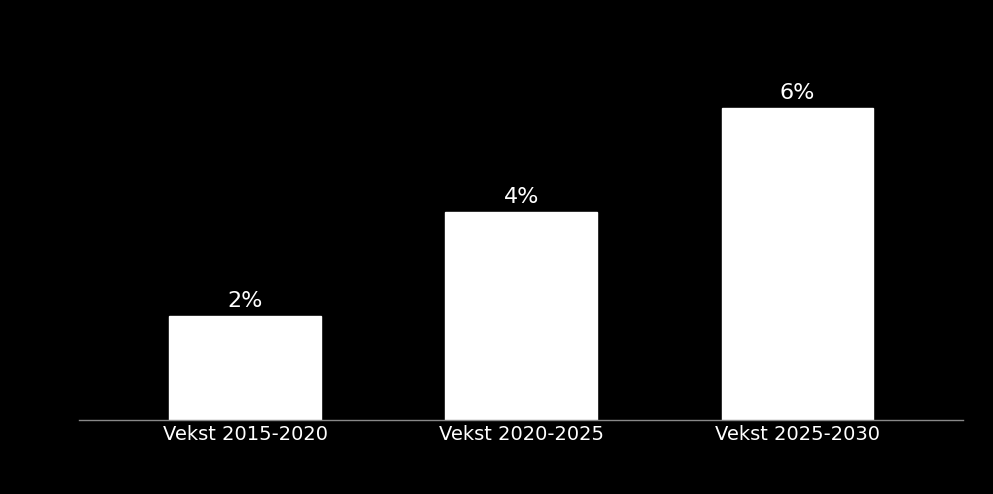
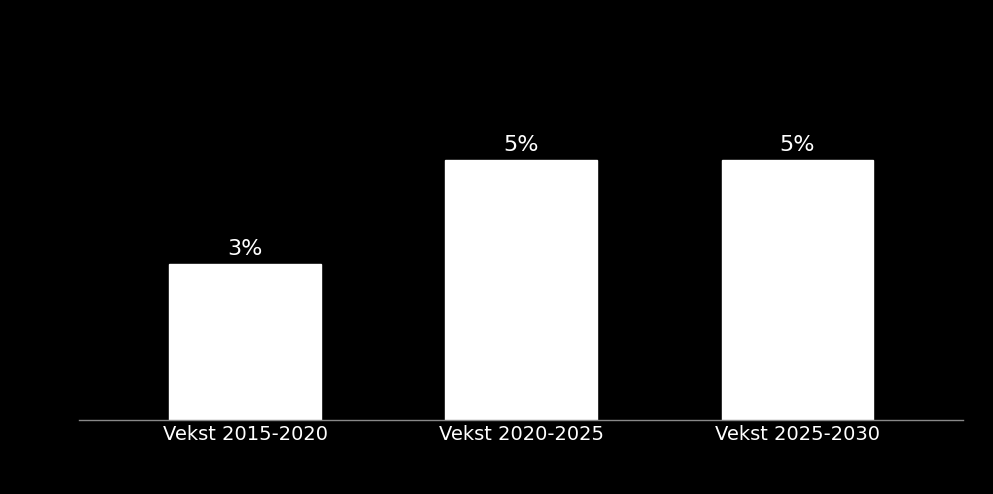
Vekst 2015-2020: 2% -> 3%
Vekst 2020-2025: 4% -> 5%
Vekst 2025-2030: 6% -> 5%
